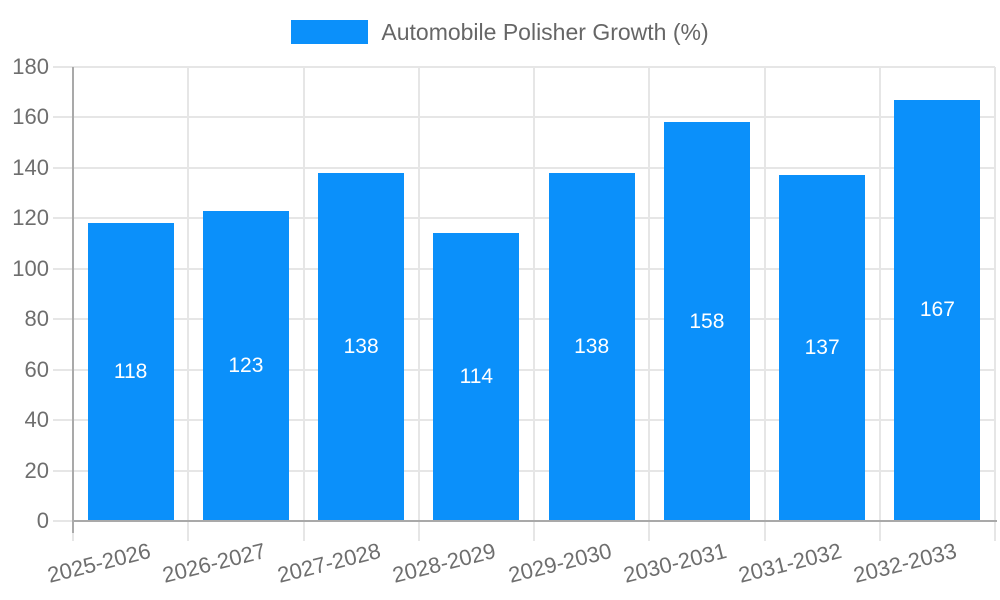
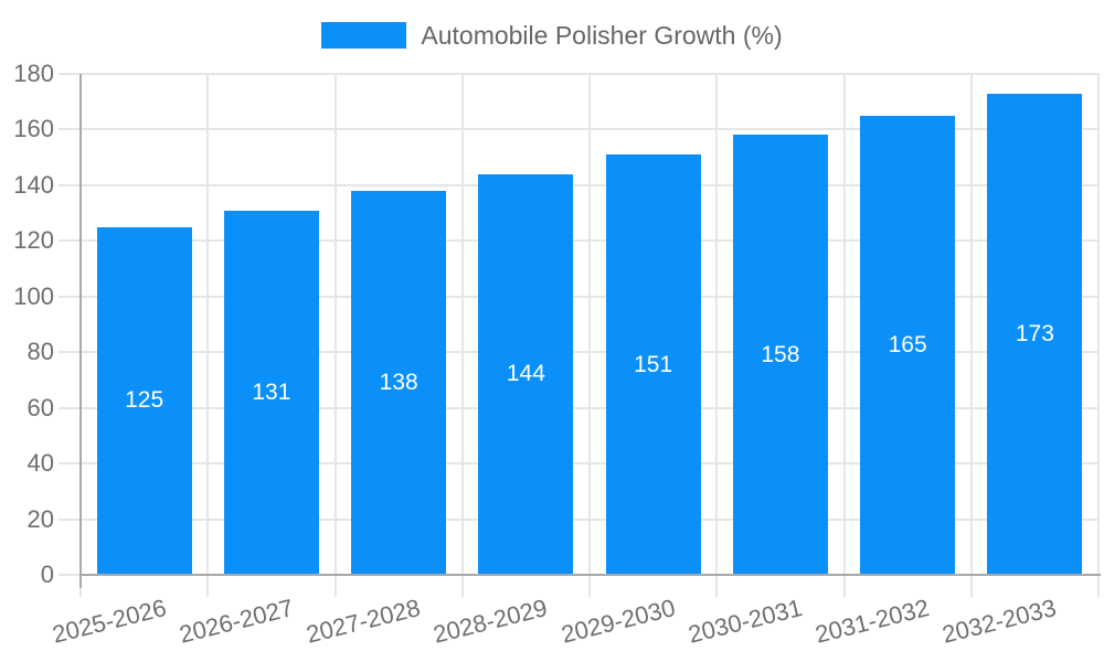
2025-2026: 118 -> 125
2026-2027: 123 -> 131
2028-2029: 114 -> 144
2029-2030: 138 -> 151
2031-2032: 137 -> 165
2032-2033: 167 -> 173
